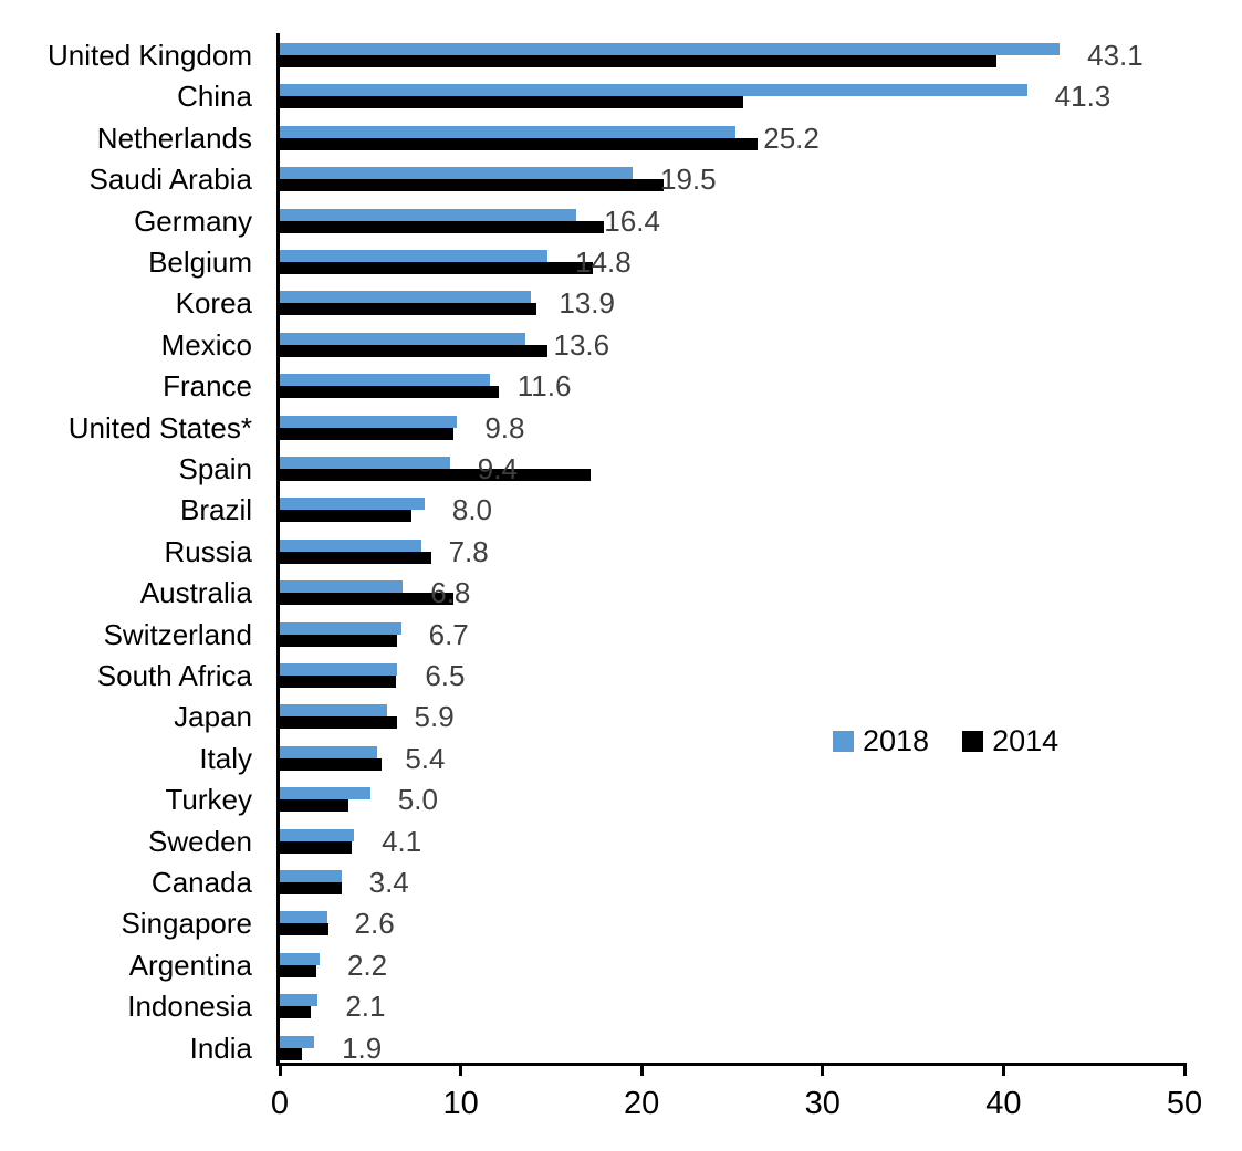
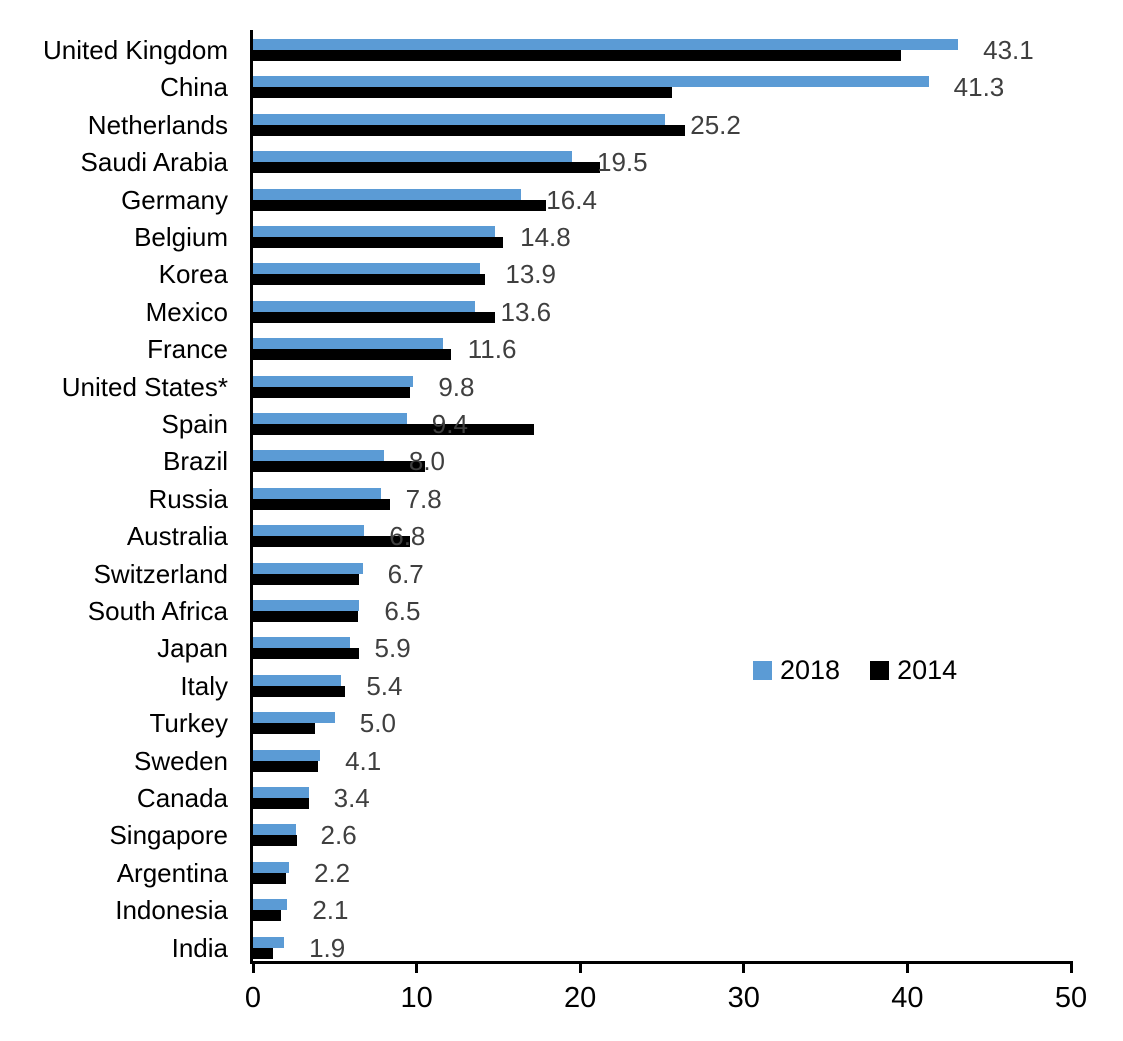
2014/Belgium: 17.3 -> 15.3
2014/Brazil: 7.3 -> 10.5
